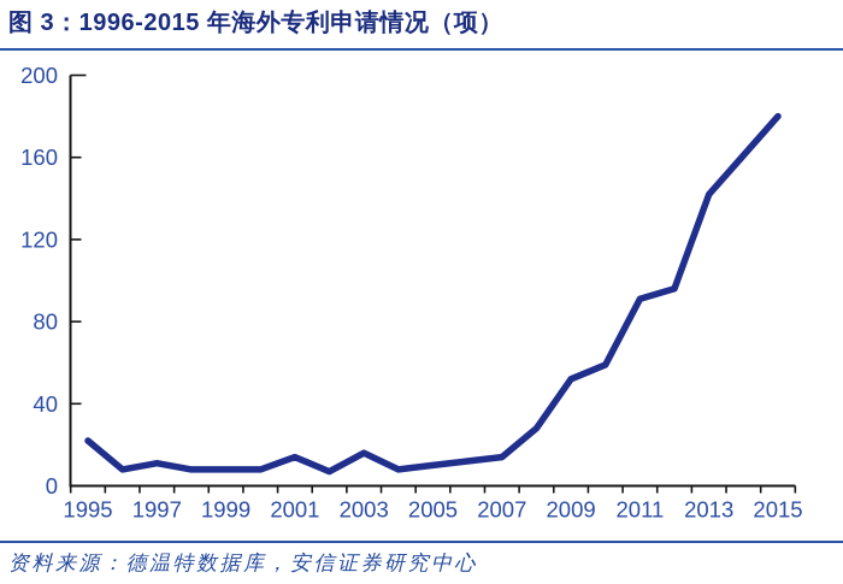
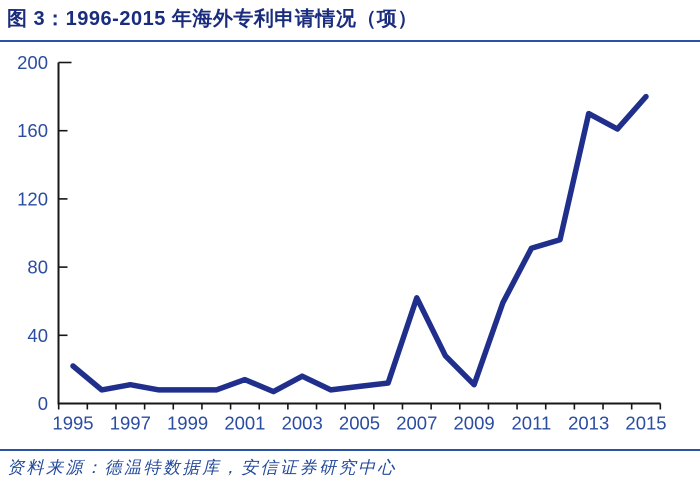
2007: 14 -> 62
2009: 52 -> 11
2013: 142 -> 170
